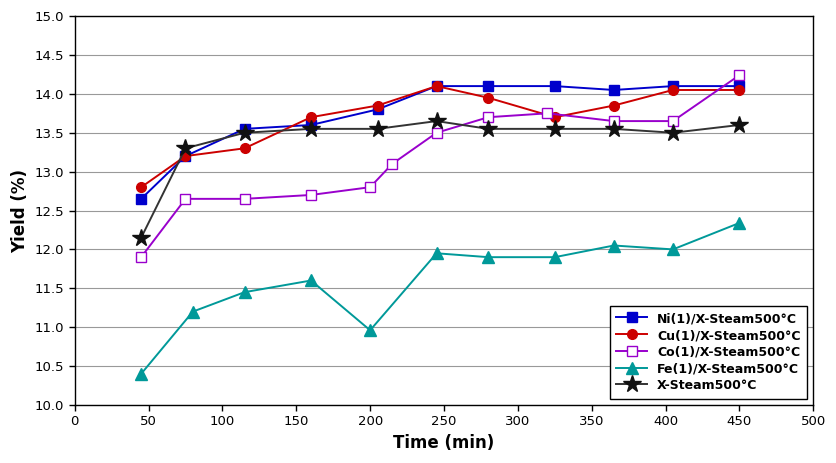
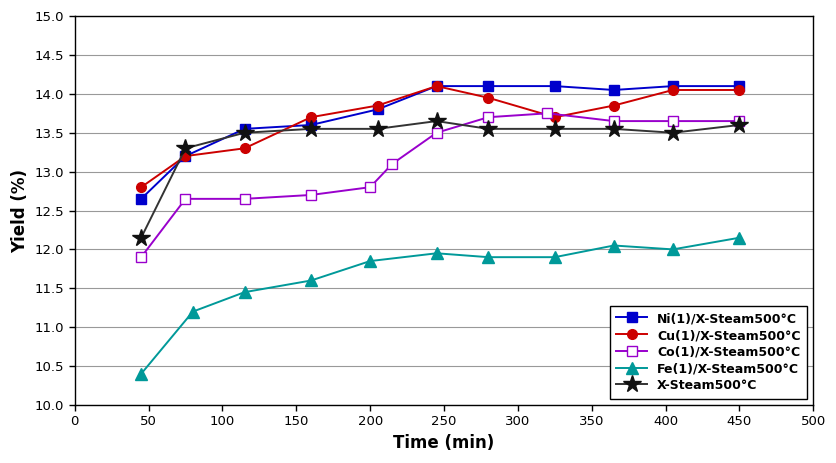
Fe(1)/X-Steam500°C/200: 10.96 -> 11.85
Co(1)/X-Steam500°C/450: 14.24 -> 13.65
Fe(1)/X-Steam500°C/450: 12.34 -> 12.15
